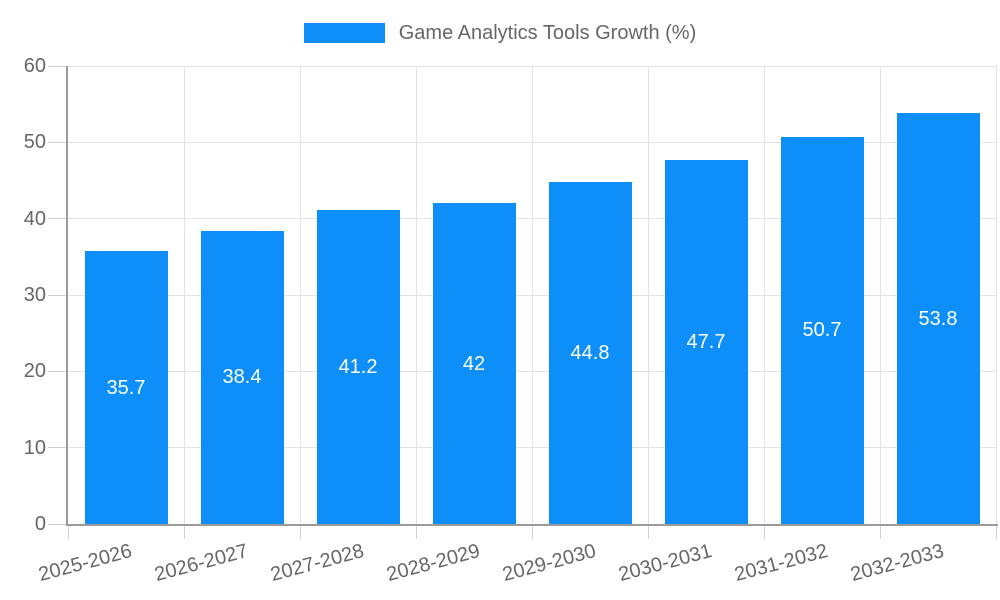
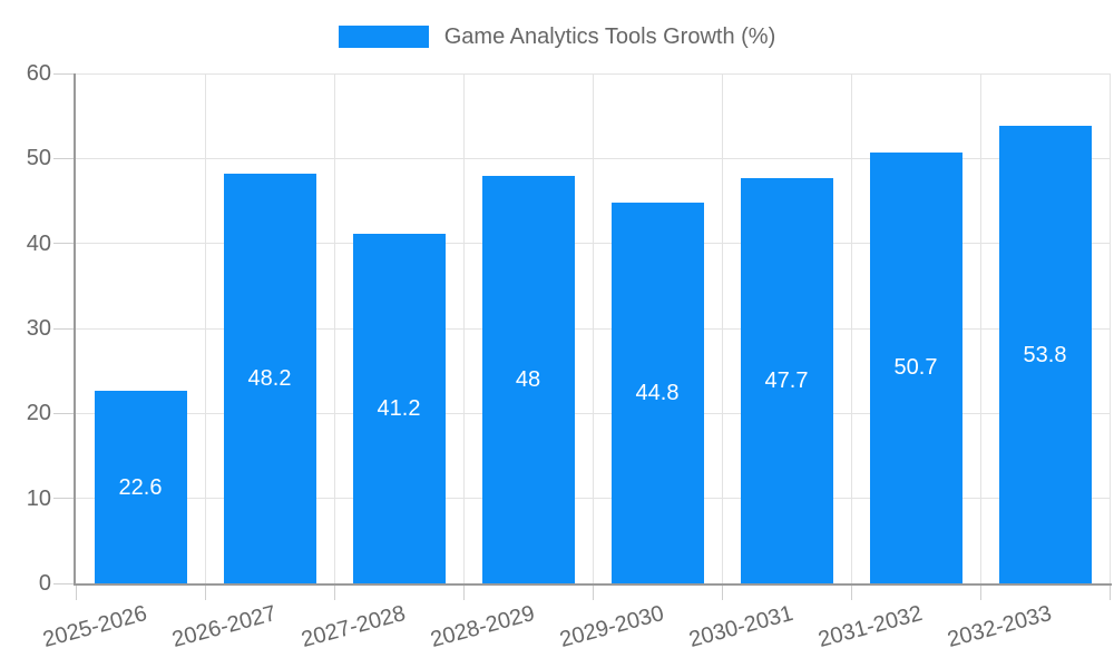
2025-2026: 35.7 -> 22.6
2026-2027: 38.4 -> 48.2
2028-2029: 42 -> 48
